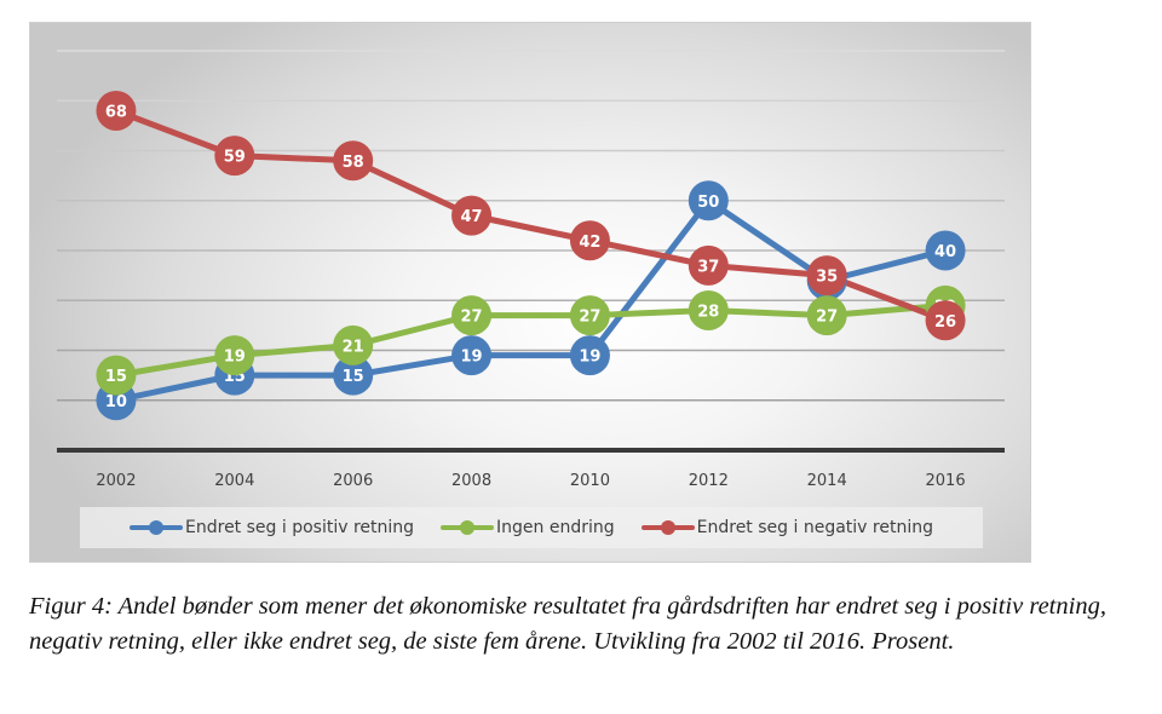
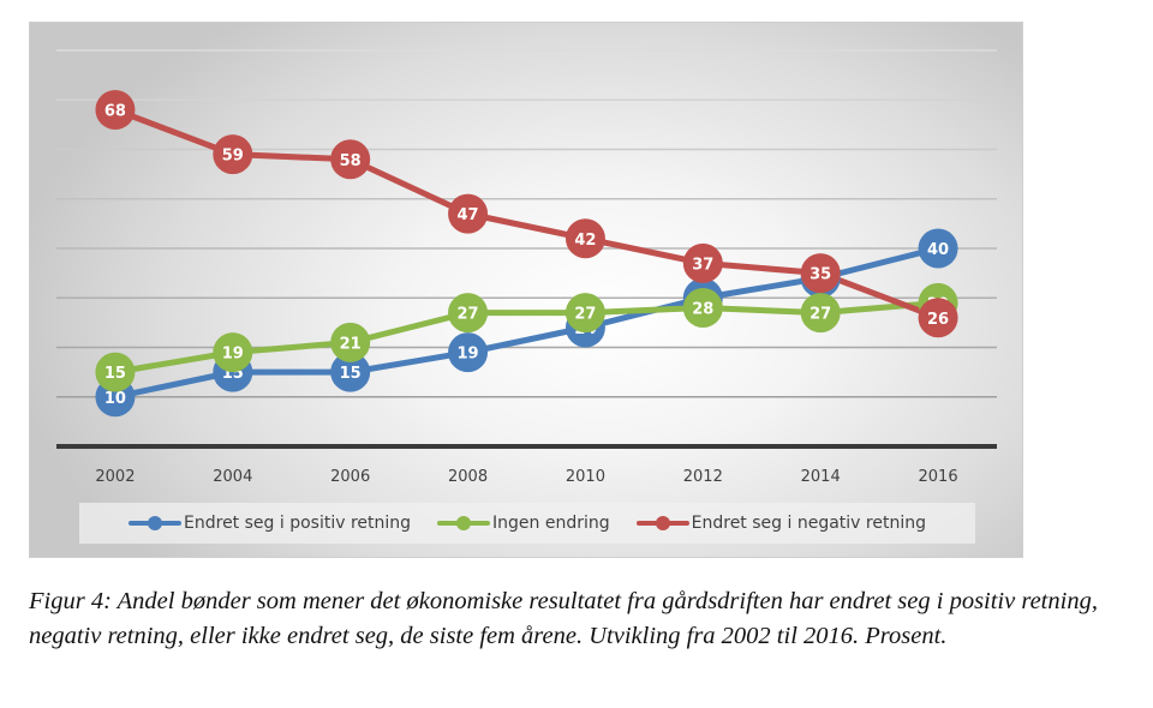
Endret seg i positiv retning/2010: 19 -> 24
Endret seg i positiv retning/2012: 50 -> 30
